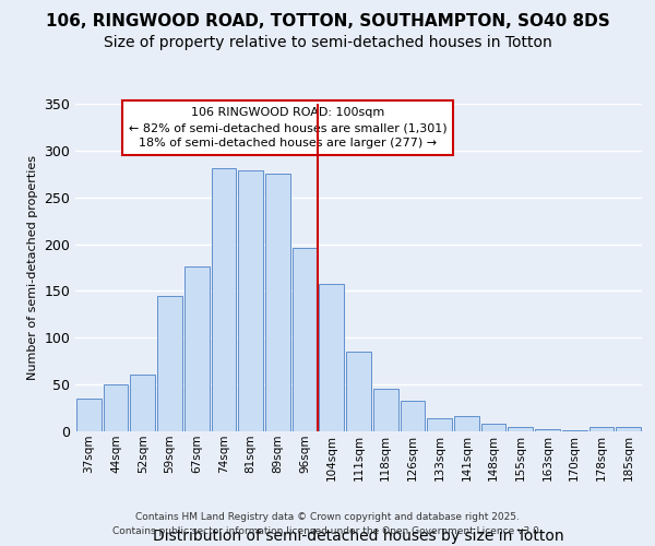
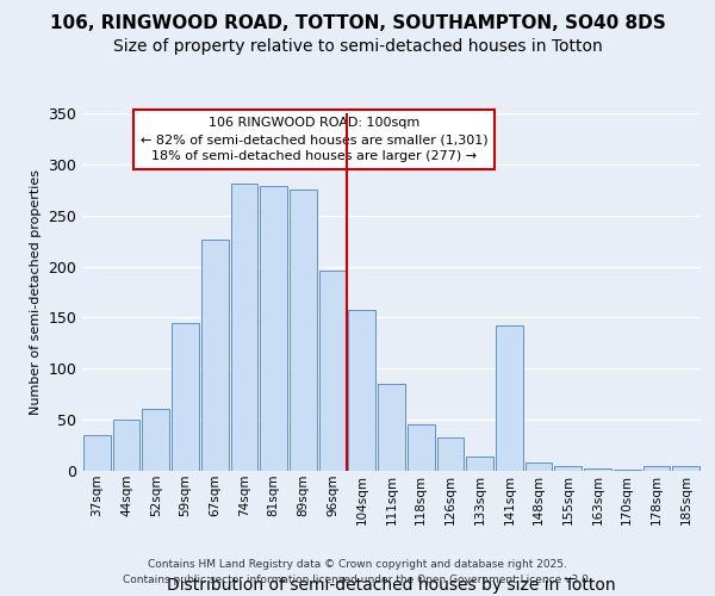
67sqm: 176 -> 226
141sqm: 16 -> 142
